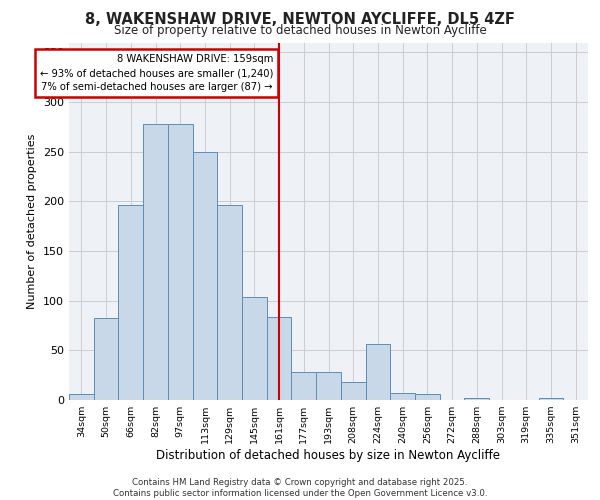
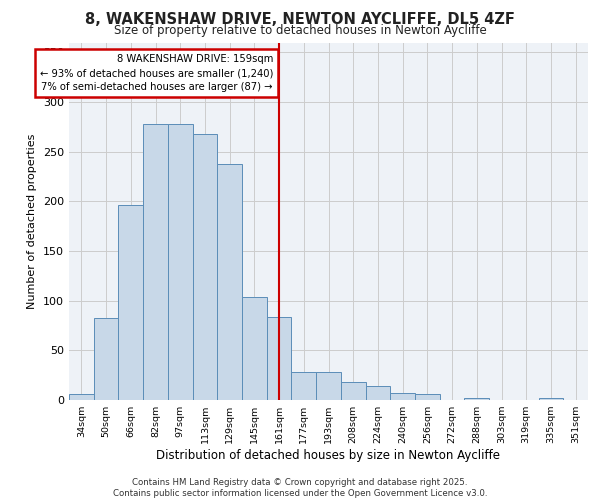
113sqm: 250 -> 268
129sqm: 196 -> 238
224sqm: 56 -> 14
